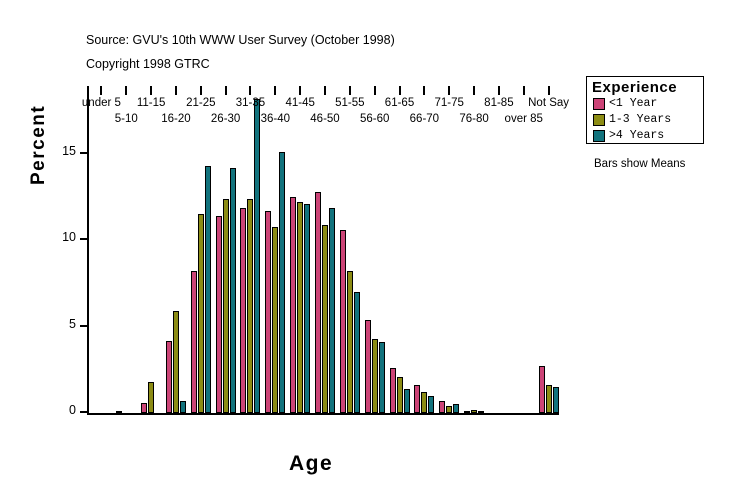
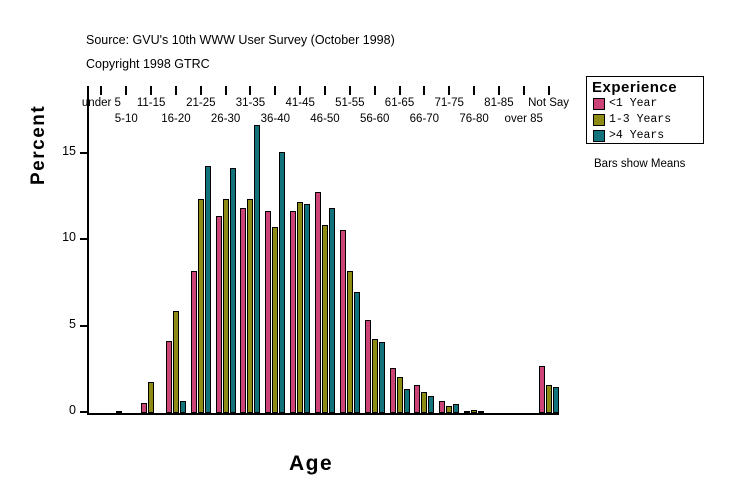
1-3 Years/21-25: 11.5 -> 12.4
>4 Years/31-35: 18.2 -> 16.7
<1 Year/41-45: 12.5 -> 11.7
